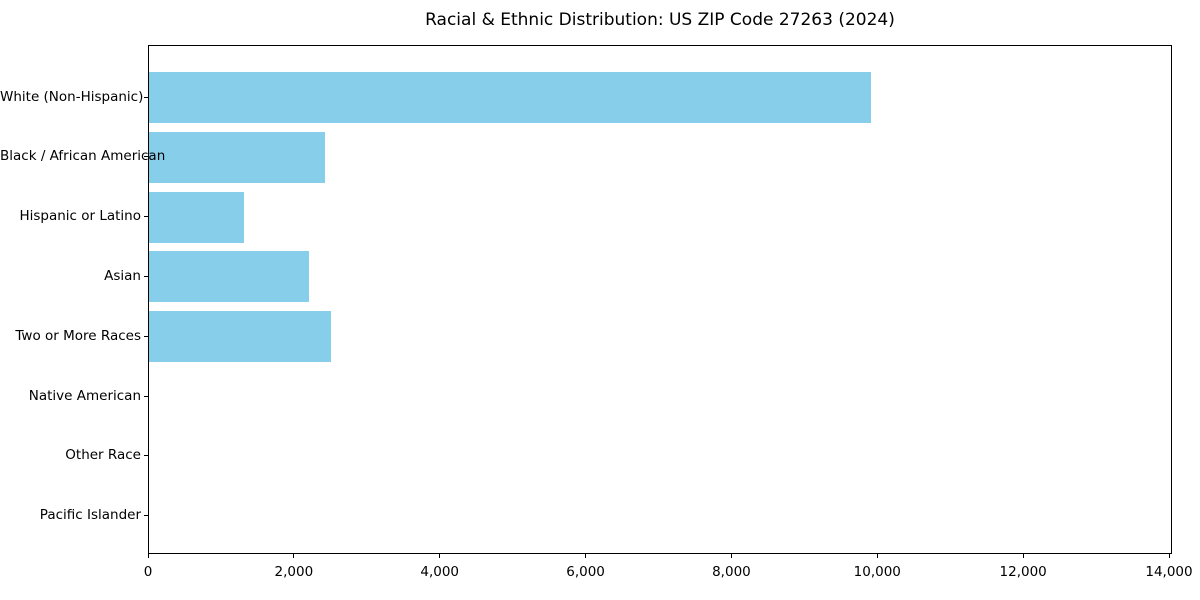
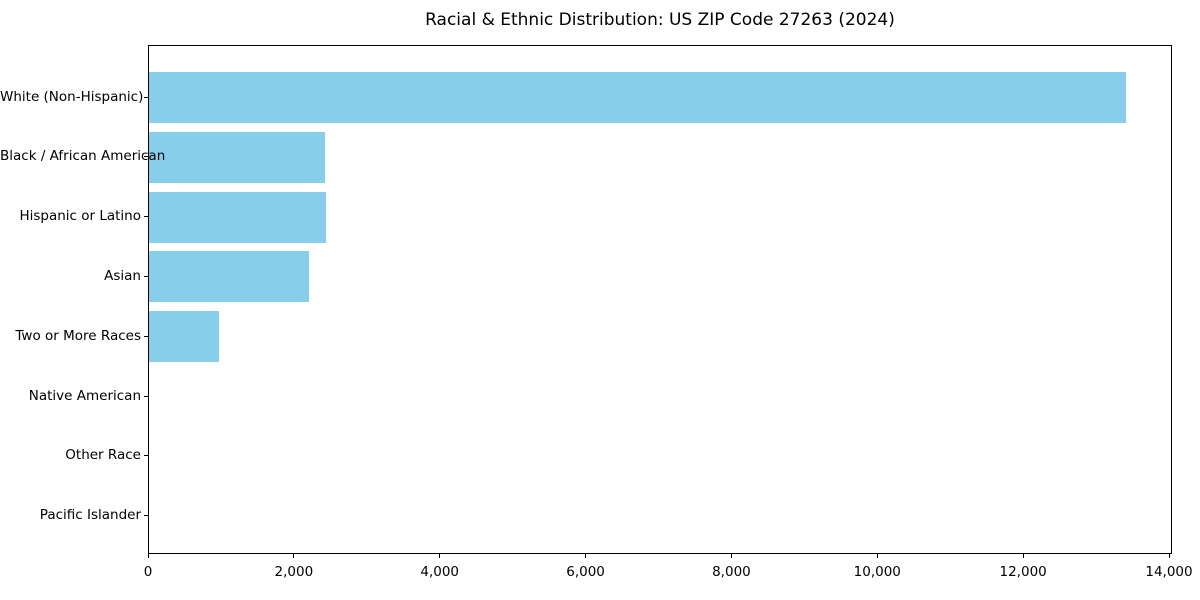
White (Non-Hispanic): 9900 -> 13400
Hispanic or Latino: 1300 -> 2400
Two or More Races: 2500 -> 1000
